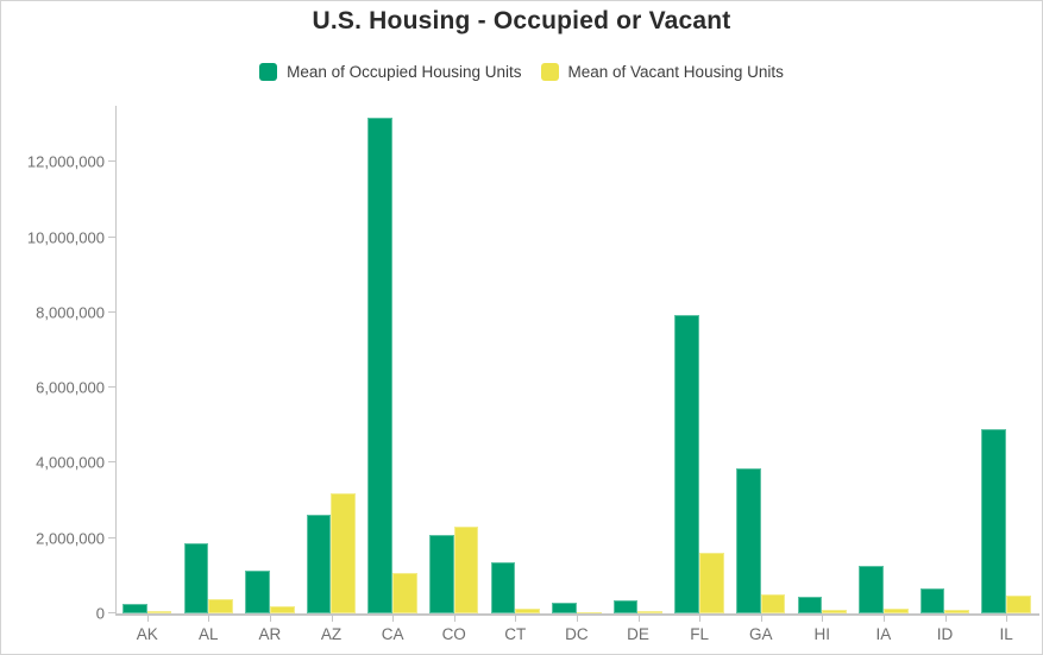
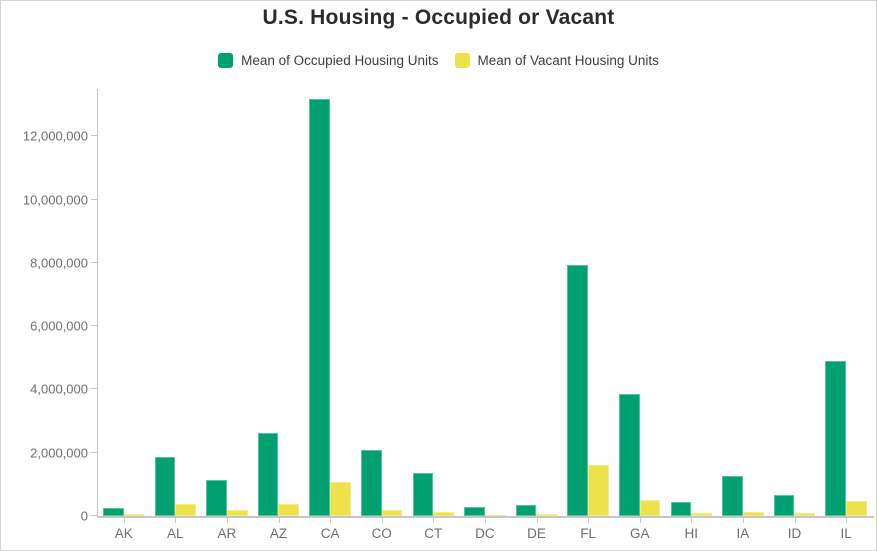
Mean of Vacant Housing Units/AZ: 3200000 -> 400000
Mean of Vacant Housing Units/CO: 2300000 -> 200000
